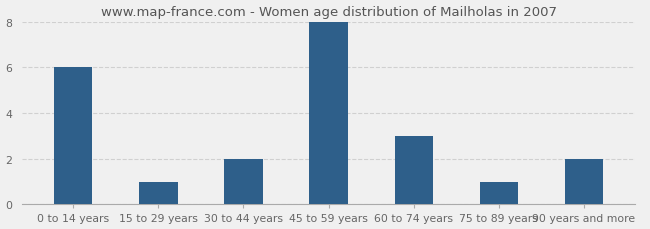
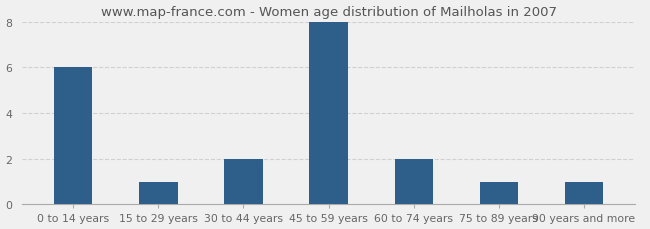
60 to 74 years: 3 -> 2
90 years and more: 2 -> 1
